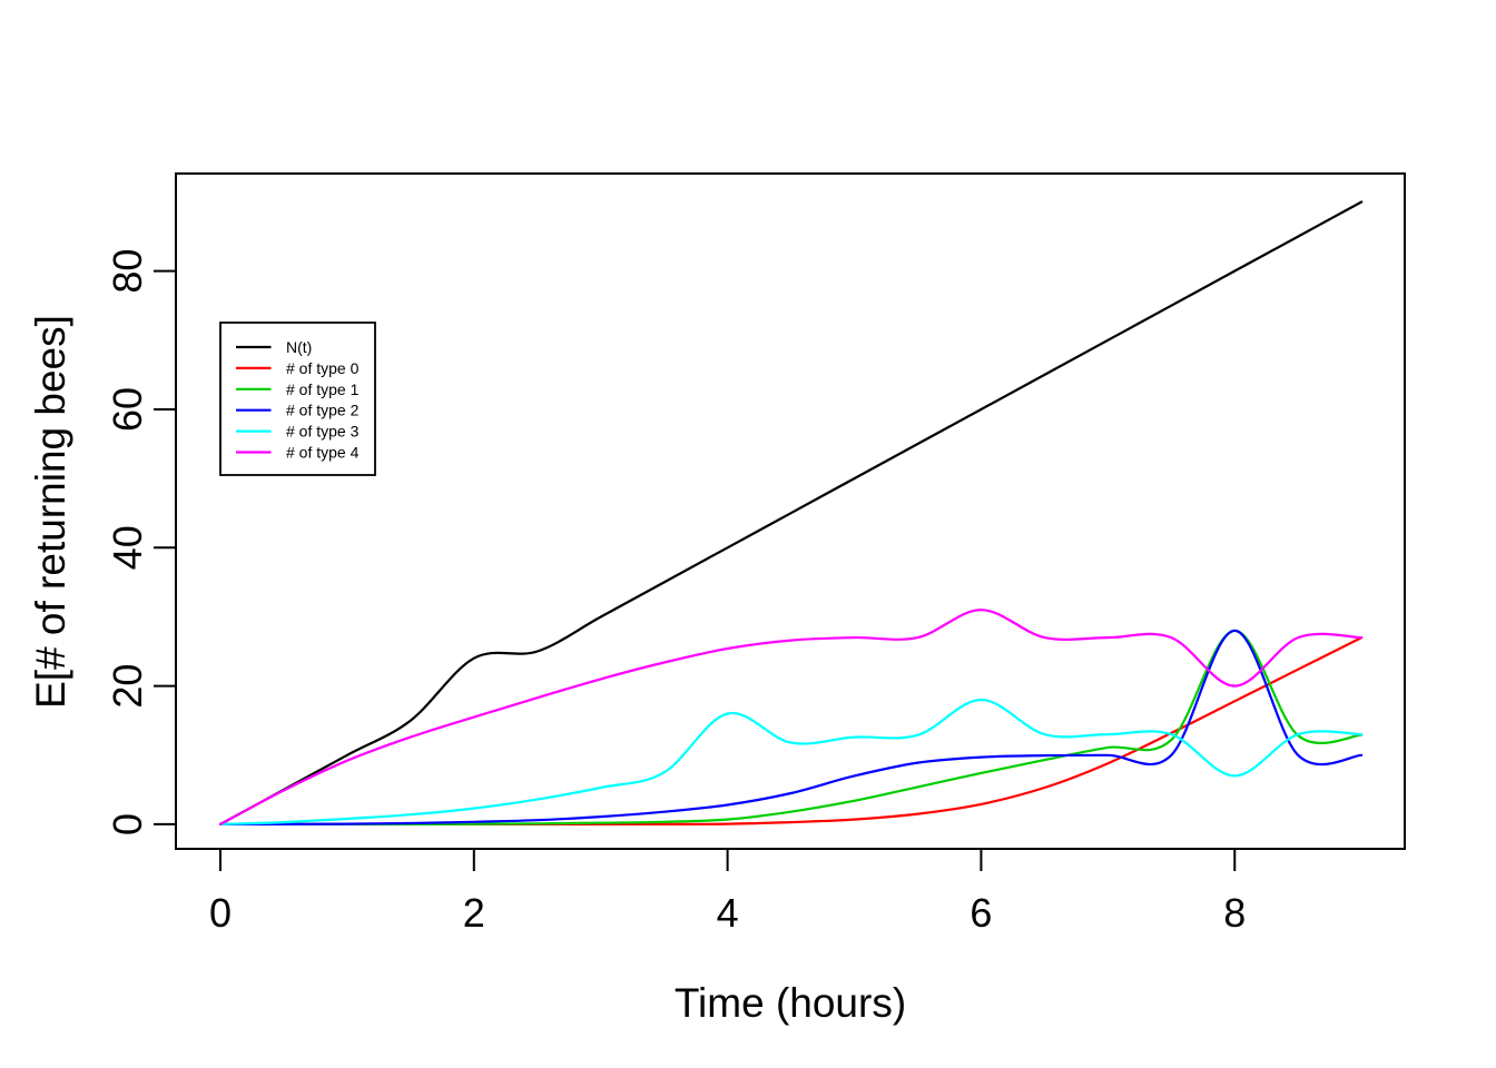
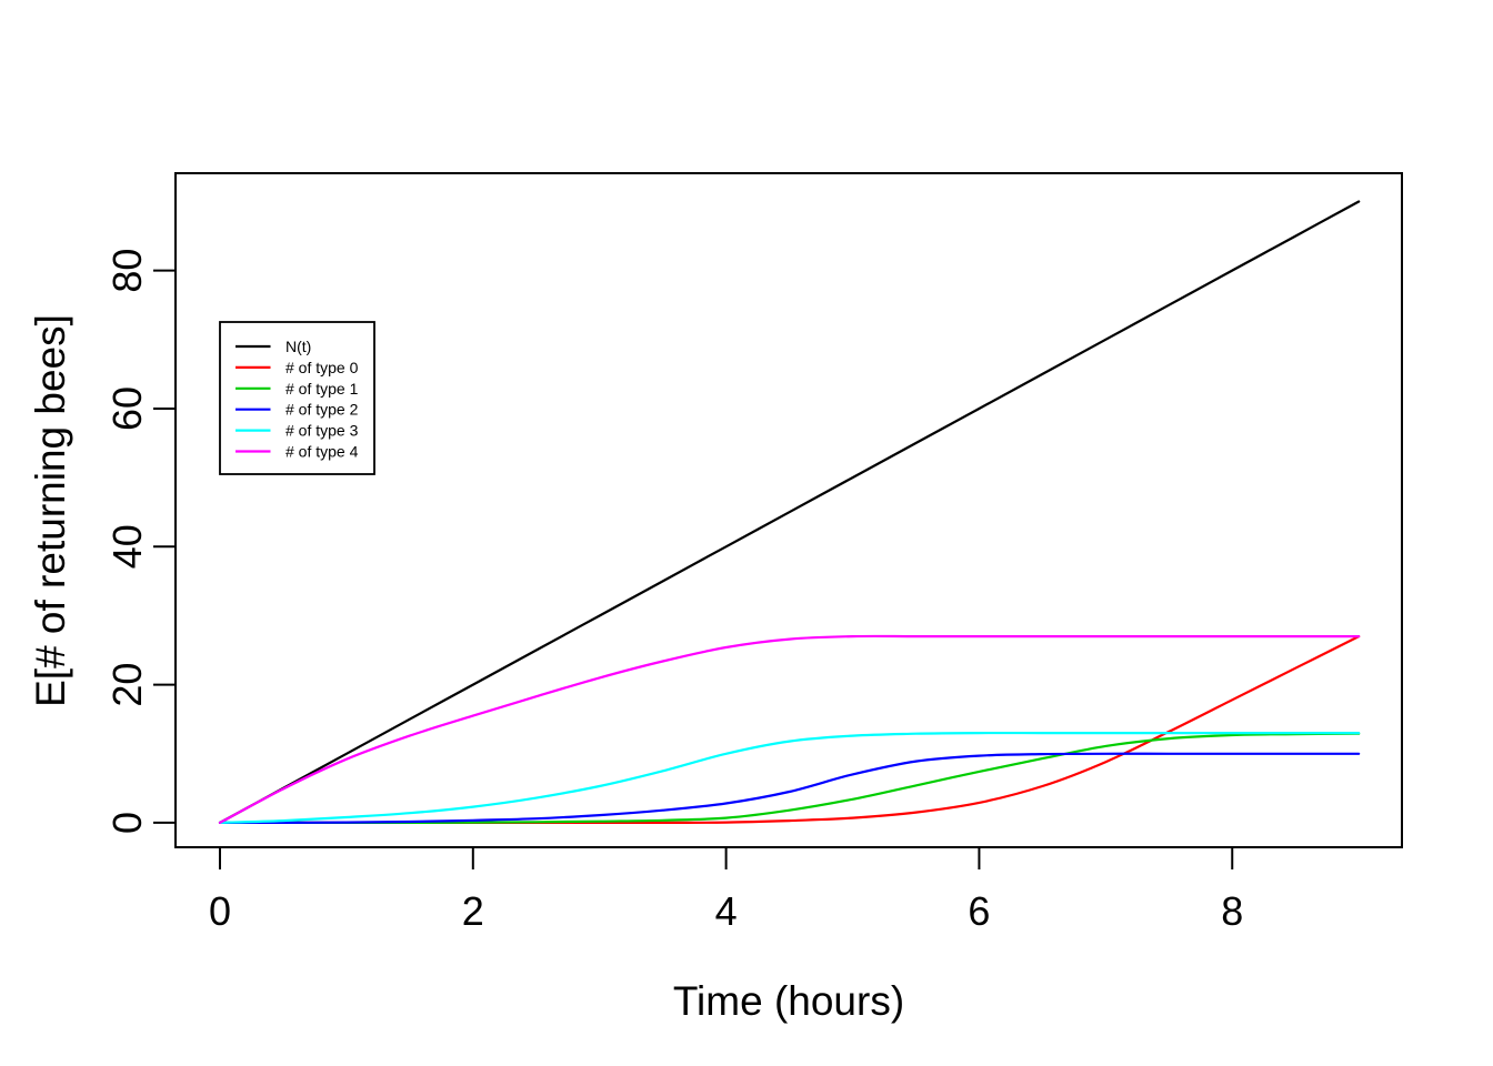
N(t)/2: 24 -> 20
# of type 3/4: 16 -> 10
# of type 3/6: 18 -> 13
# of type 4/6: 31 -> 27
# of type 1/8: 28 -> 13
# of type 2/8: 28 -> 10
# of type 3/8: 7 -> 13
# of type 4/8: 20 -> 27
